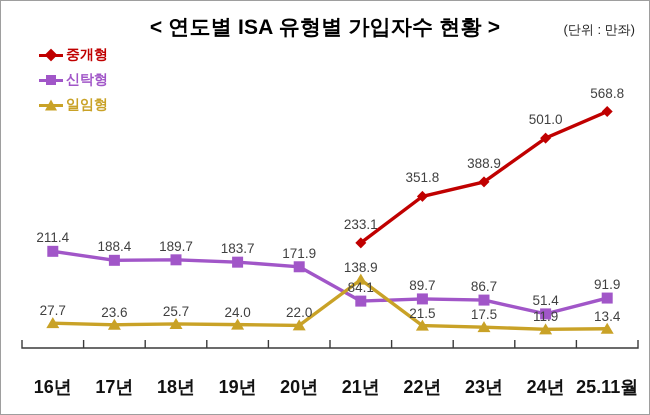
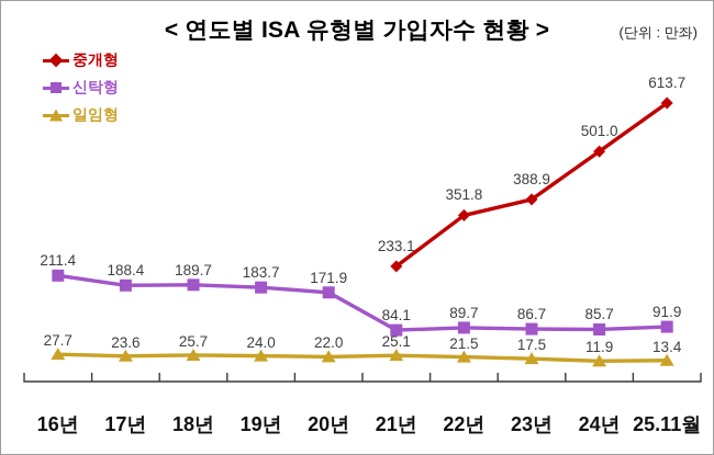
일임형/21년: 138.9 -> 25.1
신탁형/24년: 51.4 -> 85.7
중개형/25.11월: 568.8 -> 613.7
